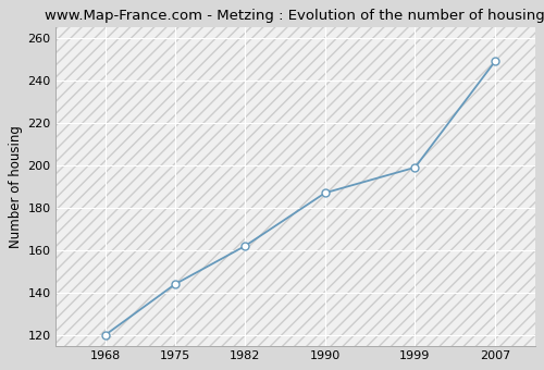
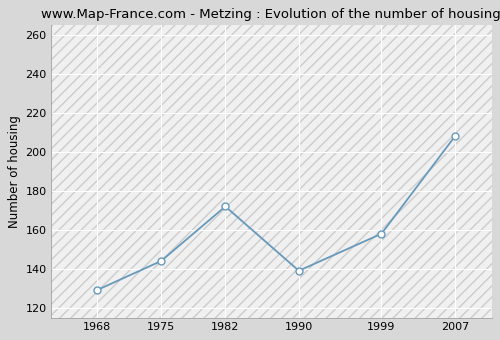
1968: 120 -> 129
1982: 162 -> 172
1990: 187 -> 139
1999: 199 -> 158
2007: 249 -> 208
